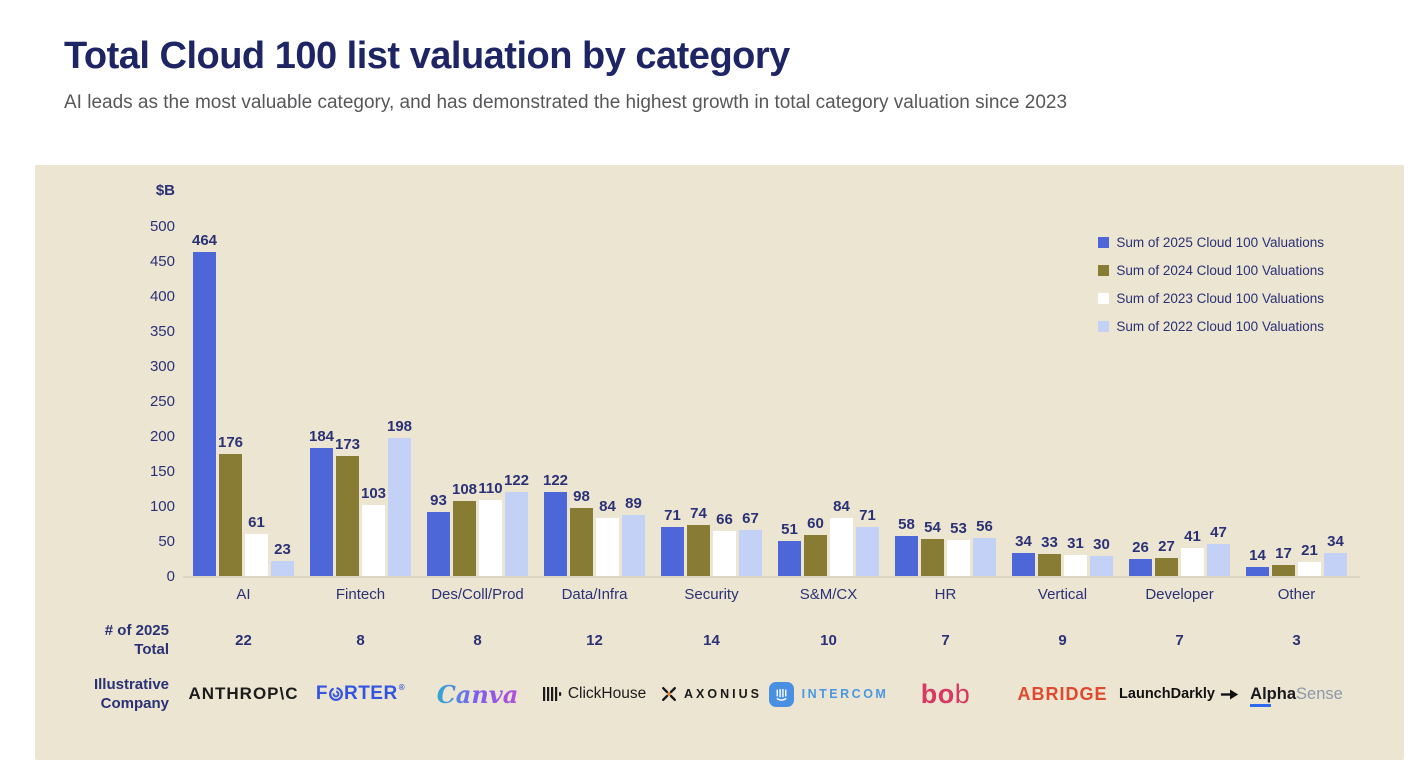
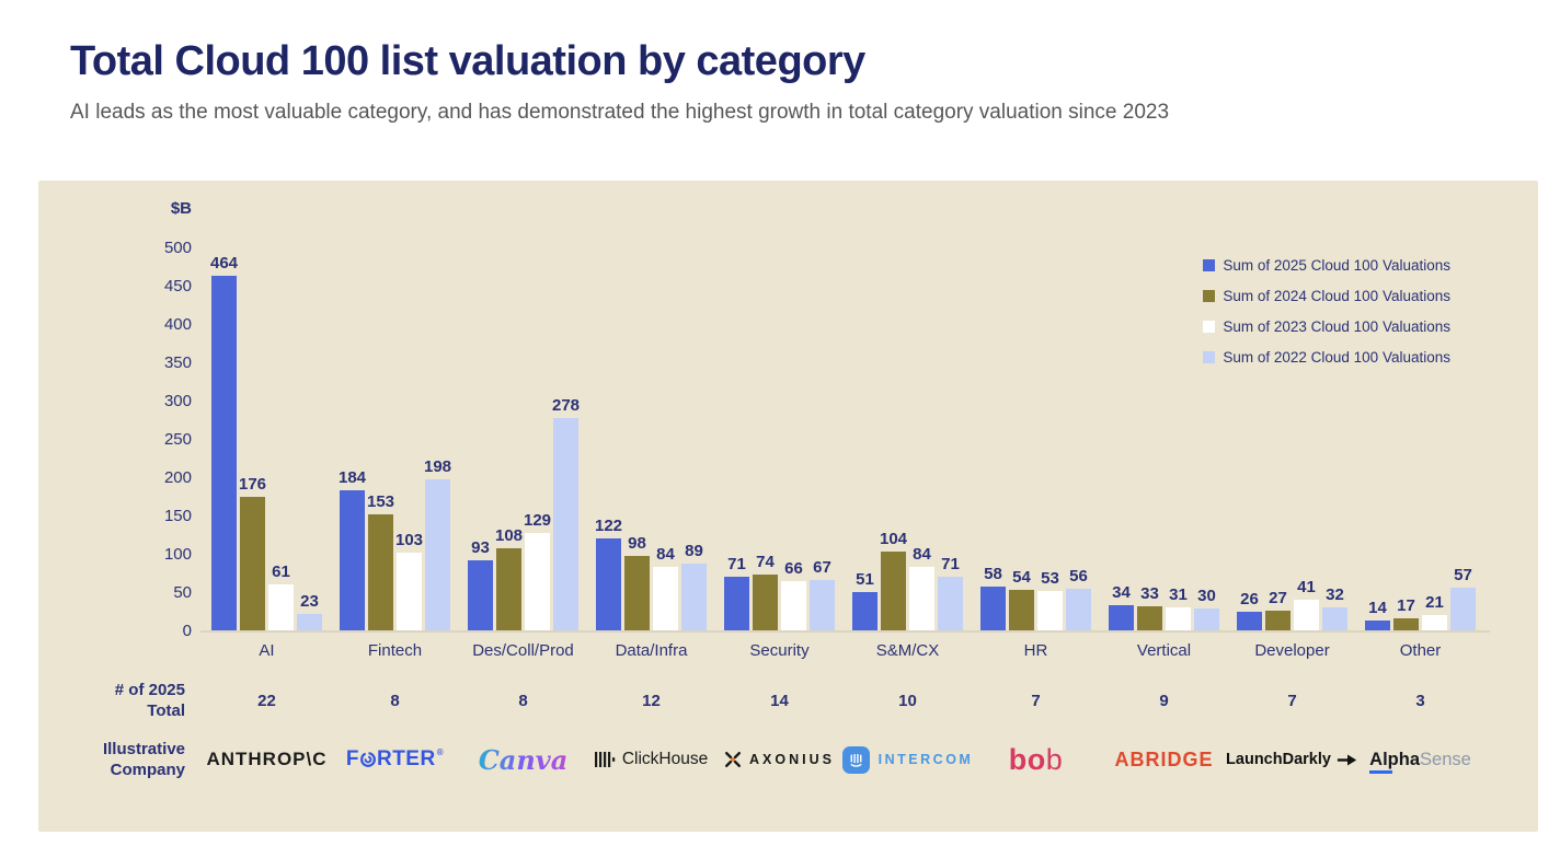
Sum of 2024 Cloud 100 Valuations/Fintech: 173 -> 153
Sum of 2023 Cloud 100 Valuations/Des/Coll/Prod: 110 -> 129
Sum of 2022 Cloud 100 Valuations/Des/Coll/Prod: 122 -> 278
Sum of 2024 Cloud 100 Valuations/S&M/CX: 60 -> 104
Sum of 2022 Cloud 100 Valuations/Developer: 47 -> 32
Sum of 2022 Cloud 100 Valuations/Other: 34 -> 57
